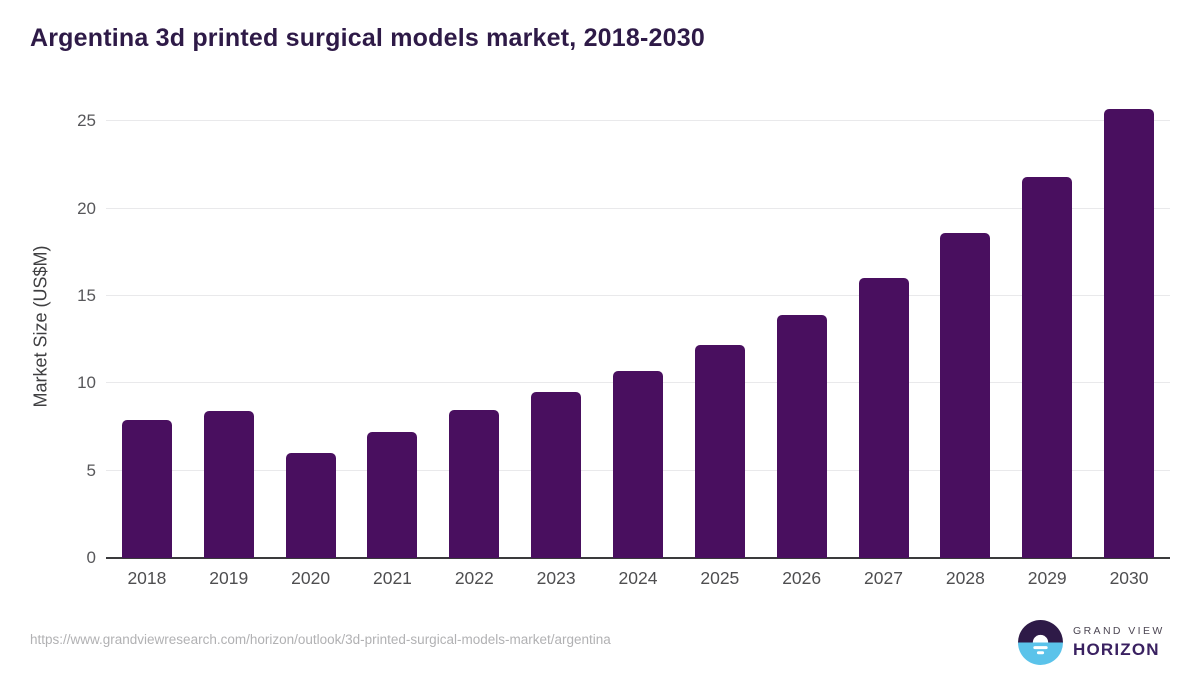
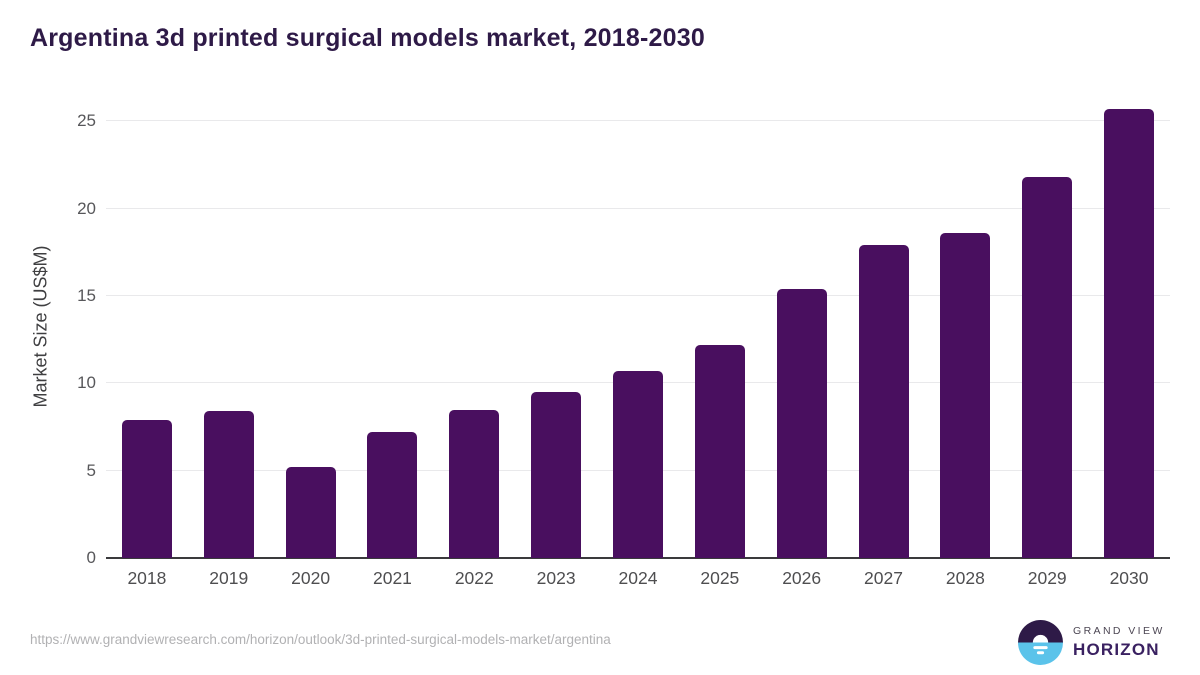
2020: 6.0 -> 5.2
2026: 13.9 -> 15.4
2027: 16.0 -> 17.9
